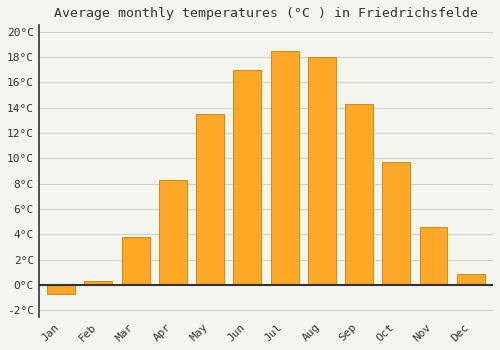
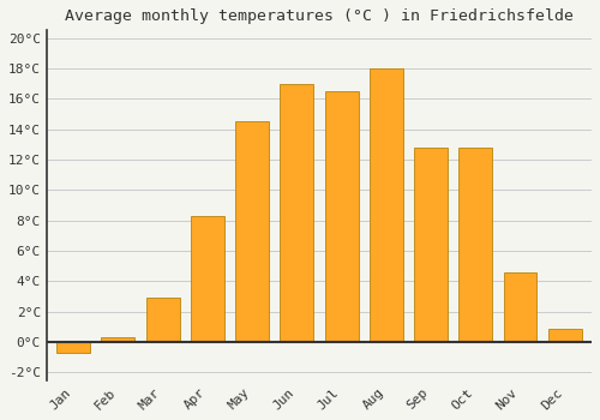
Mar: 3.8°C -> 2.9°C
May: 13.5°C -> 14.5°C
Jul: 18.5°C -> 16.5°C
Sep: 14.3°C -> 12.8°C
Oct: 9.7°C -> 12.8°C
